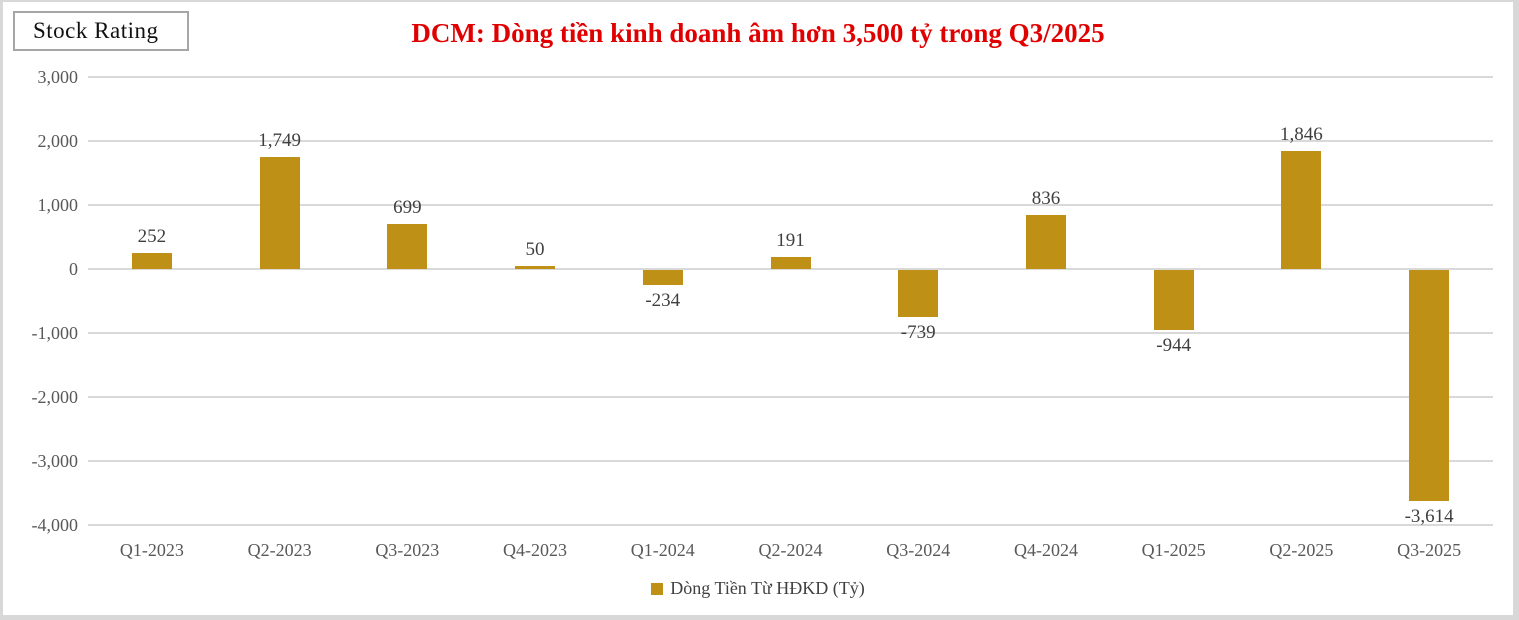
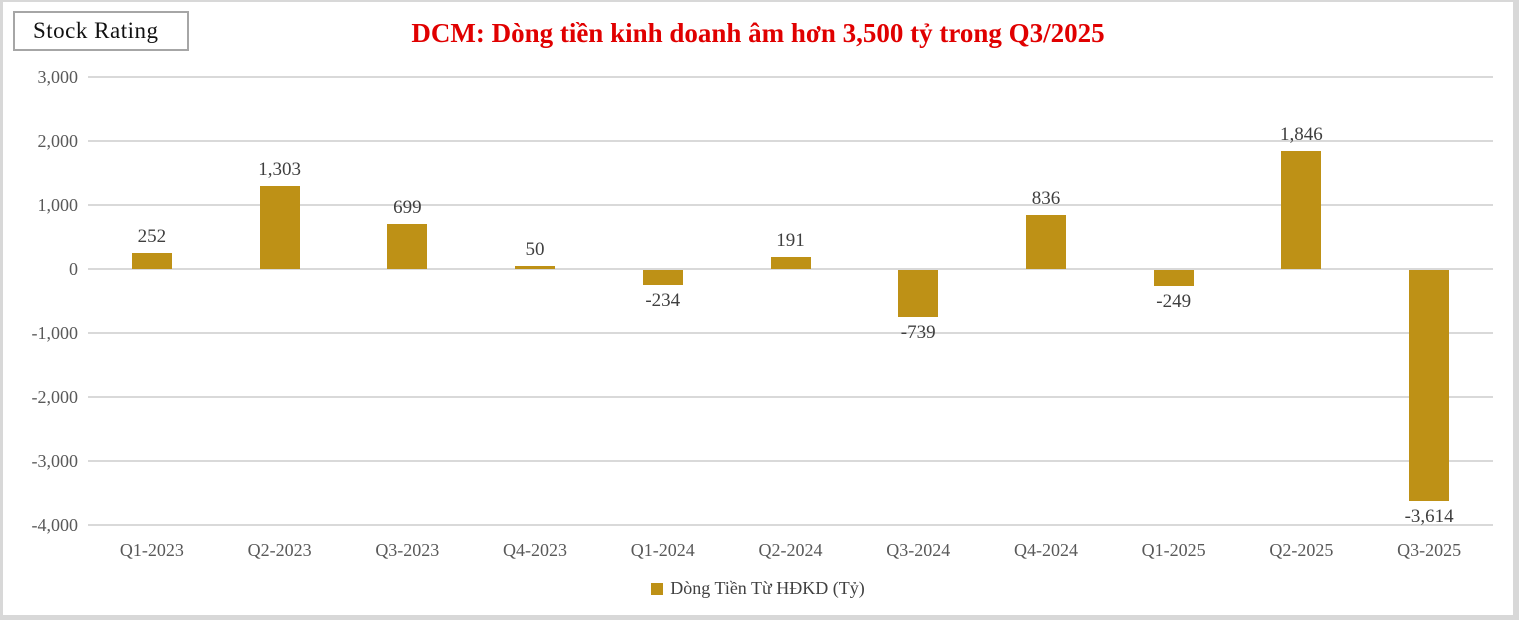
Q2-2023: 1,749 -> 1,303
Q1-2025: -944 -> -249
